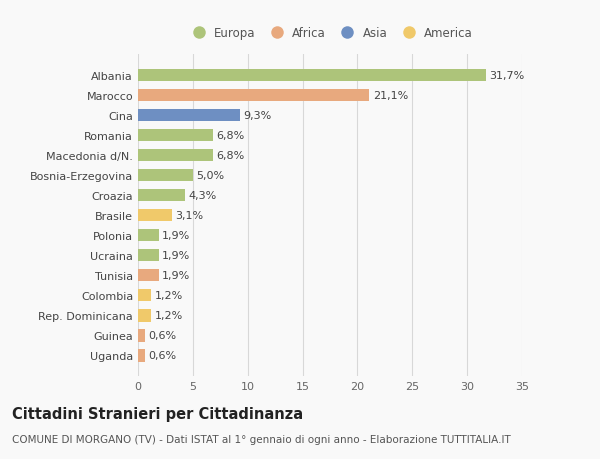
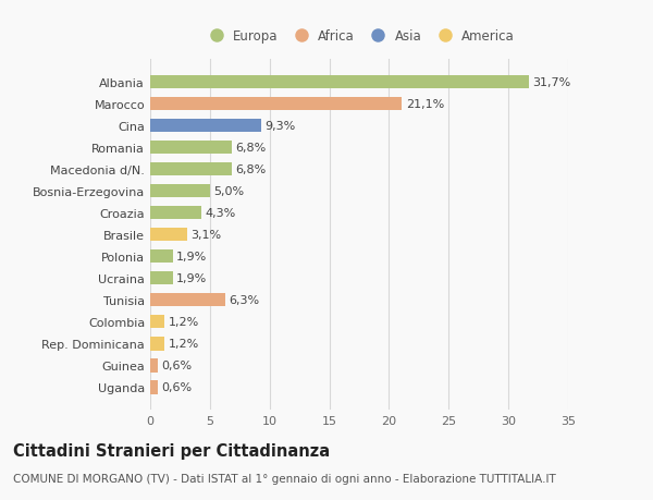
Tunisia: 1,9% -> 6,3%
